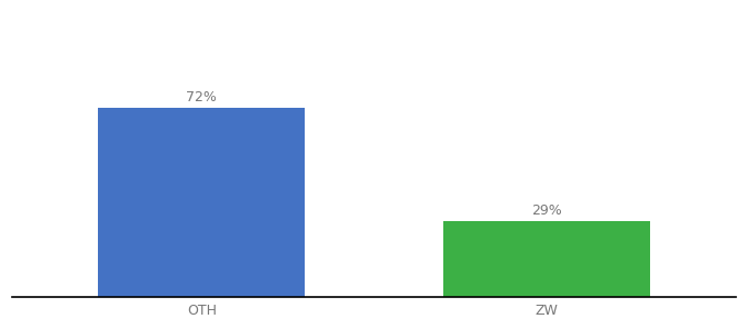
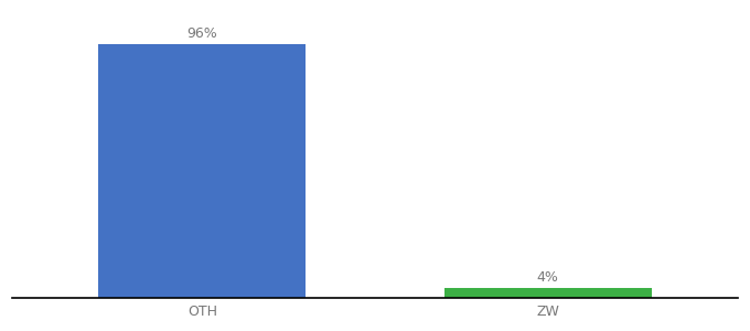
OTH: 72% -> 96%
ZW: 29% -> 4%
